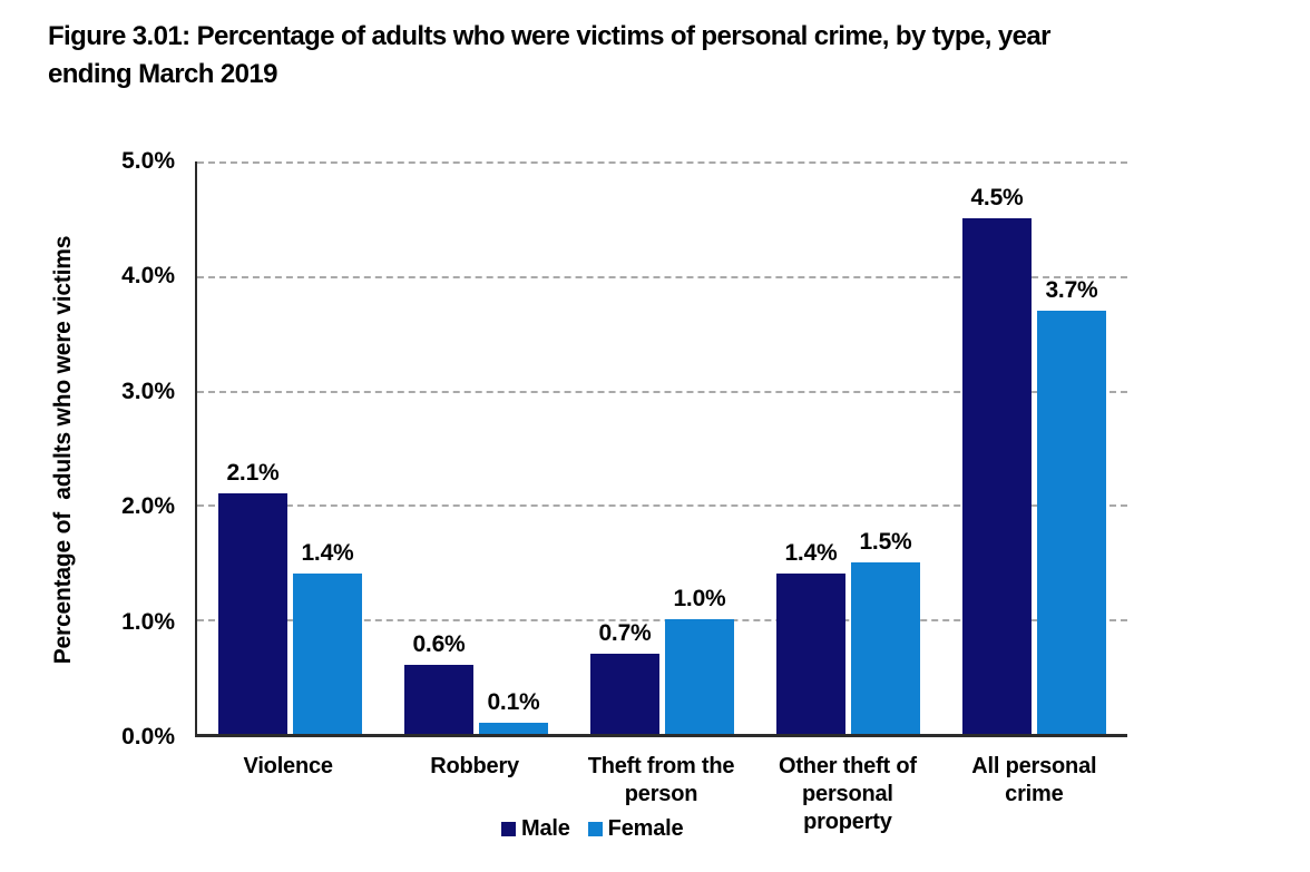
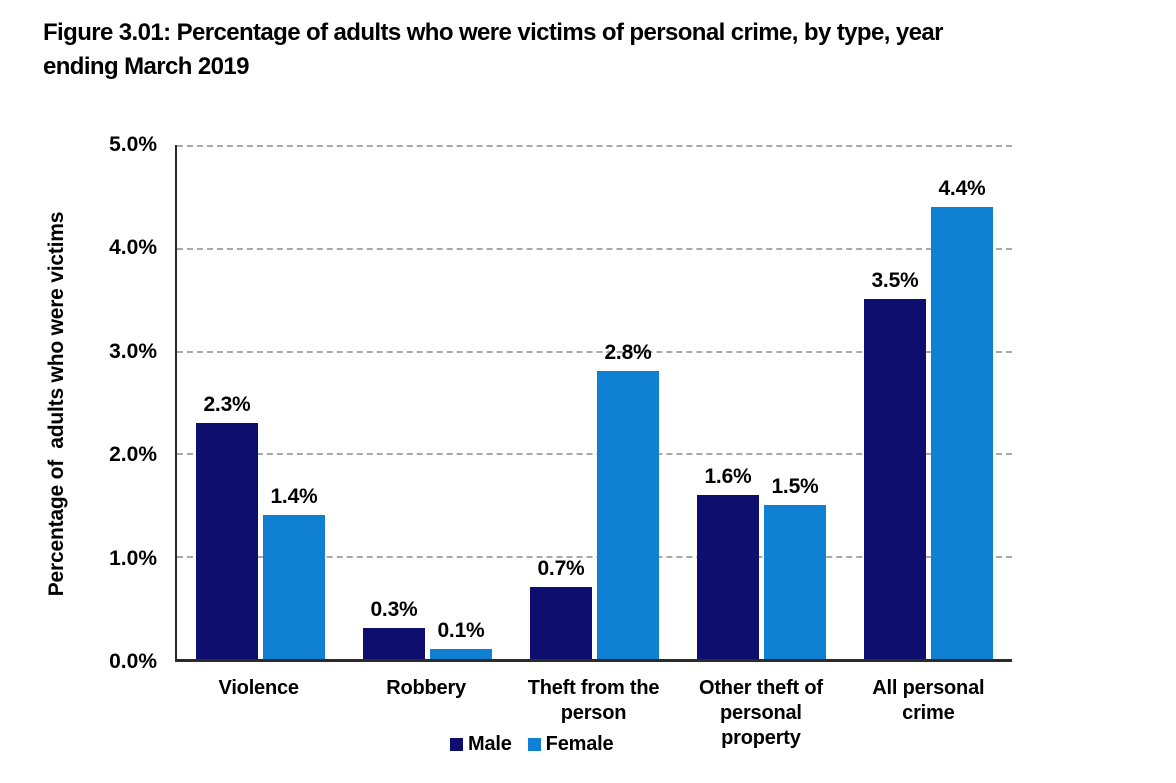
Male/Violence: 2.1% -> 2.3%
Male/Robbery: 0.6% -> 0.3%
Female/Theft from the person: 1.0% -> 2.8%
Male/Other theft of personal property: 1.4% -> 1.6%
Male/All personal crime: 4.5% -> 3.5%
Female/All personal crime: 3.7% -> 4.4%
